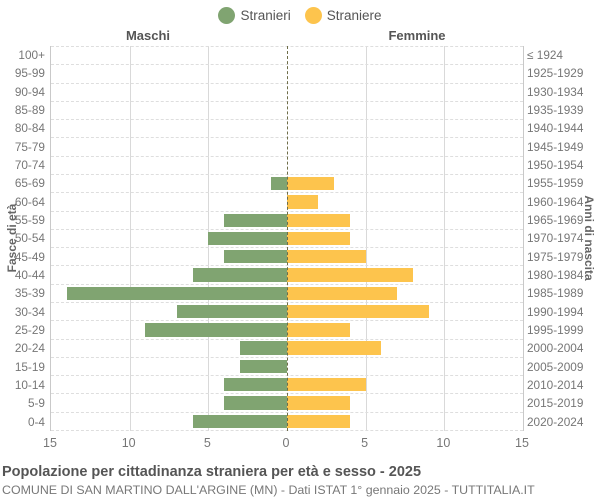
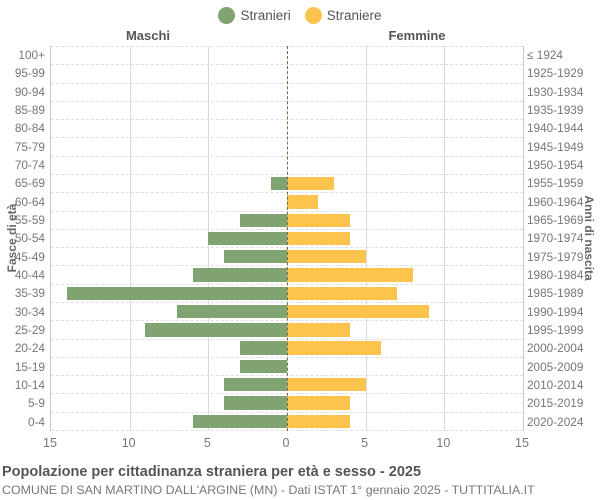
Stranieri/55-59: 4 -> 3
